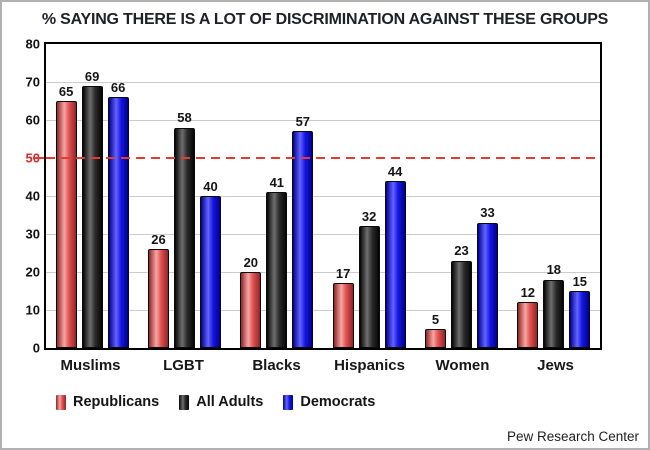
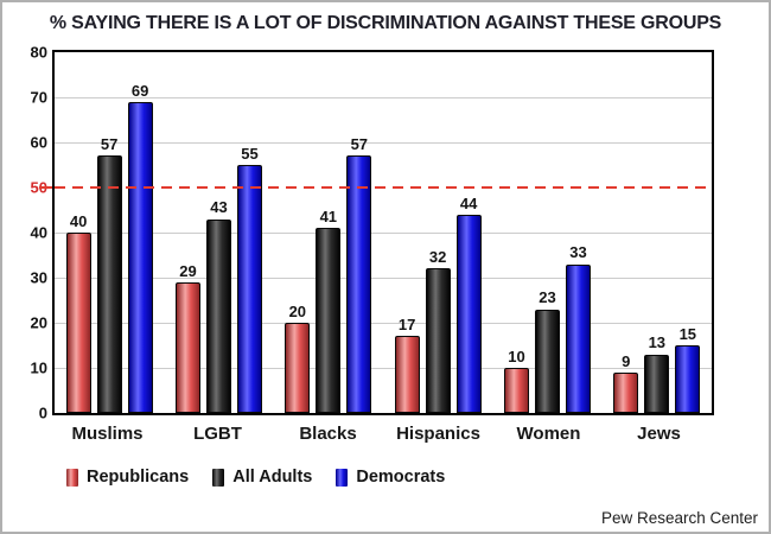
Republicans/Muslims: 65 -> 40
All Adults/Muslims: 69 -> 57
Democrats/Muslims: 66 -> 69
Republicans/LGBT: 26 -> 29
All Adults/LGBT: 58 -> 43
Democrats/LGBT: 40 -> 55
Republicans/Women: 5 -> 10
Republicans/Jews: 12 -> 9
All Adults/Jews: 18 -> 13
